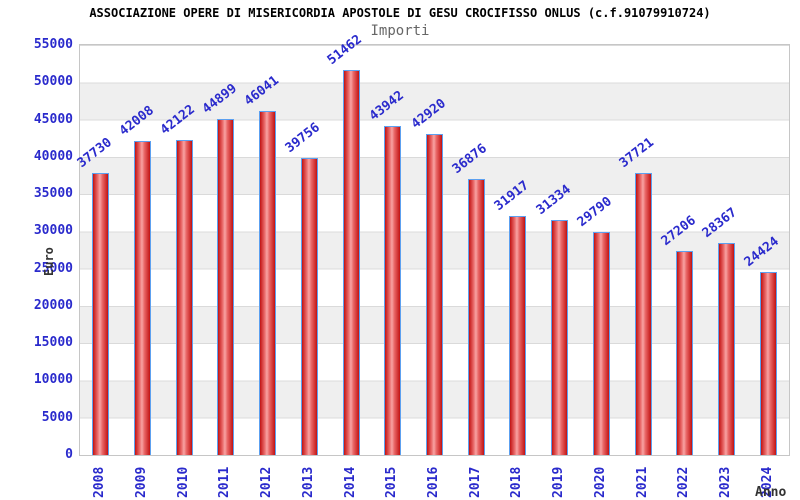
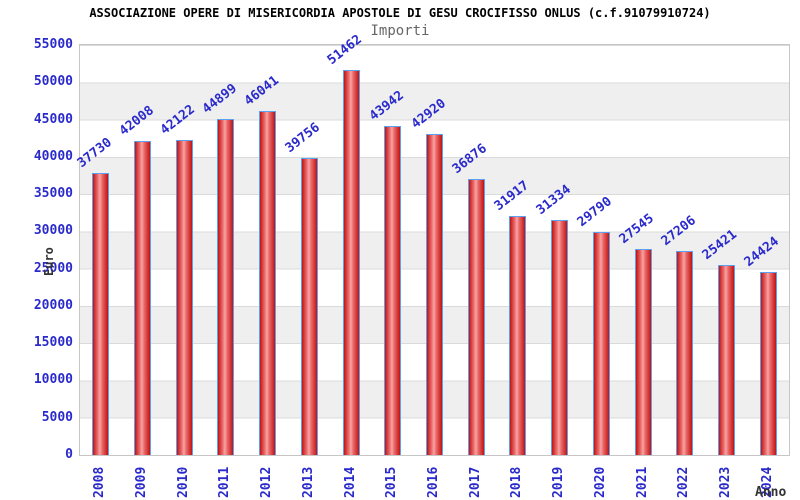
2021: 37721 -> 27545
2023: 28367 -> 25421
